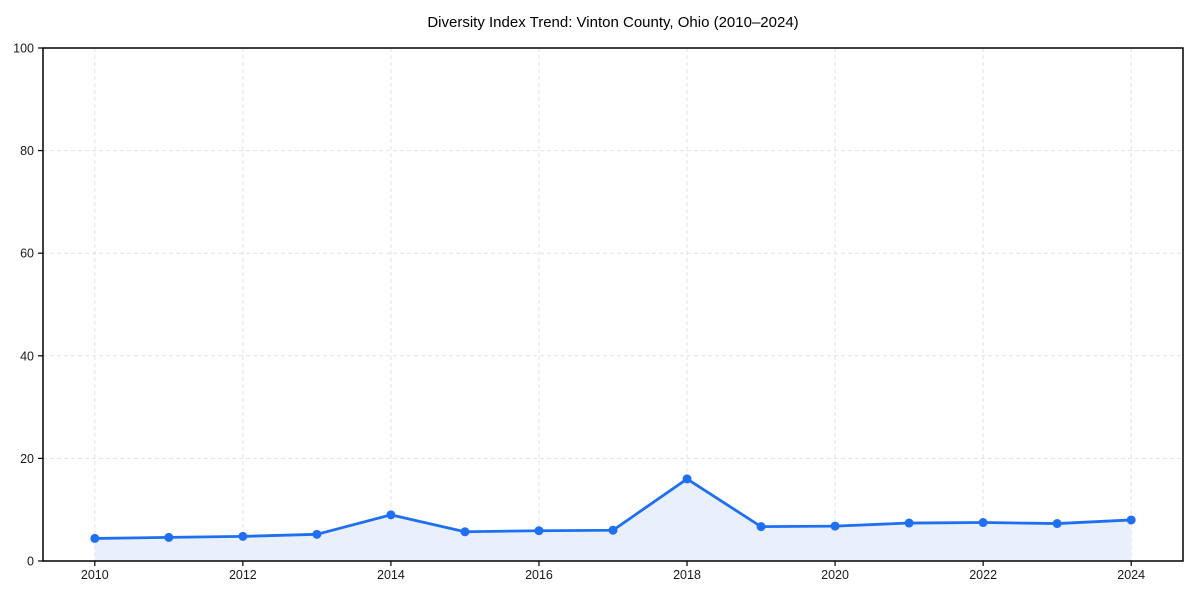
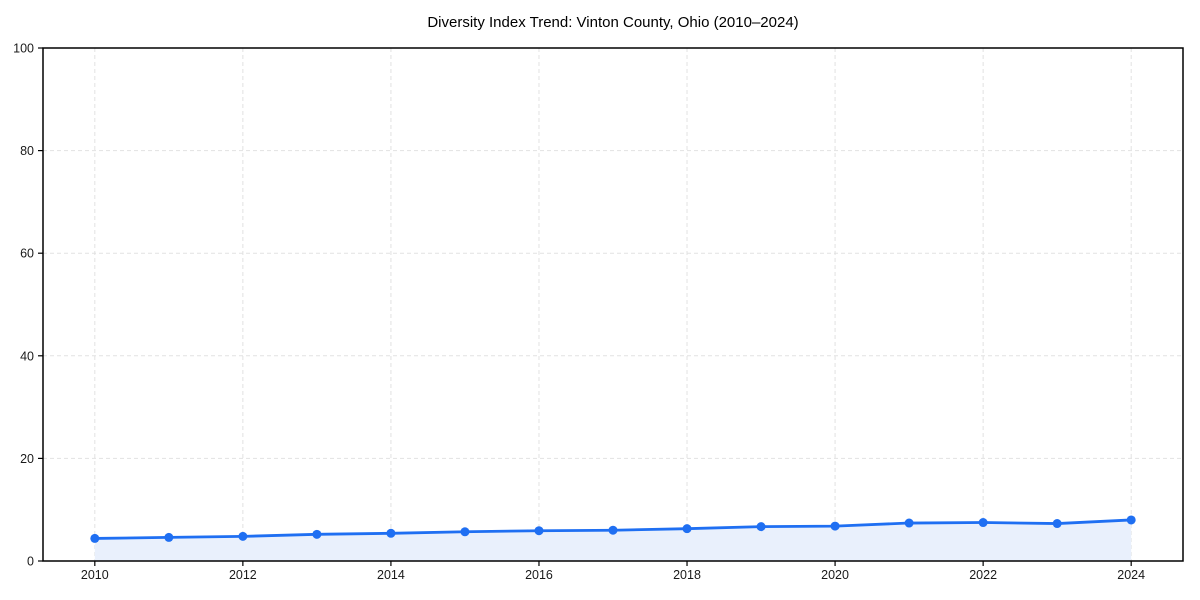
2014: 9 -> 5
2018: 16 -> 6
